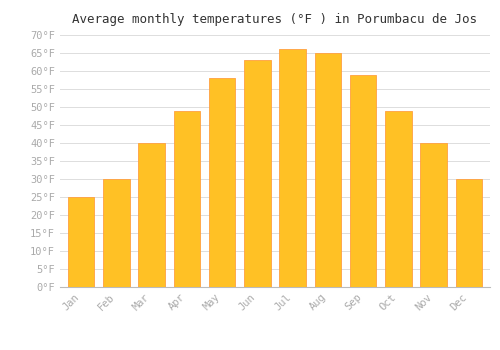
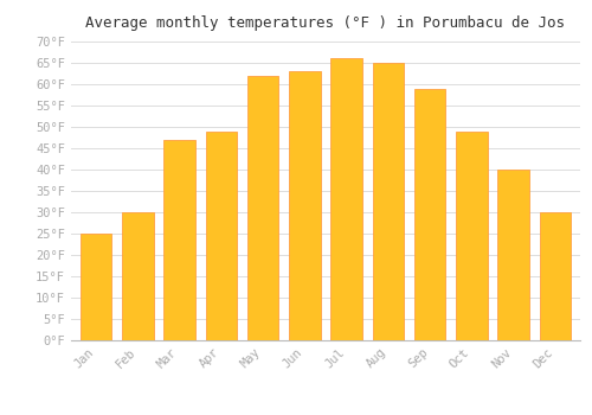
Mar: 40°F -> 47°F
May: 58°F -> 62°F
